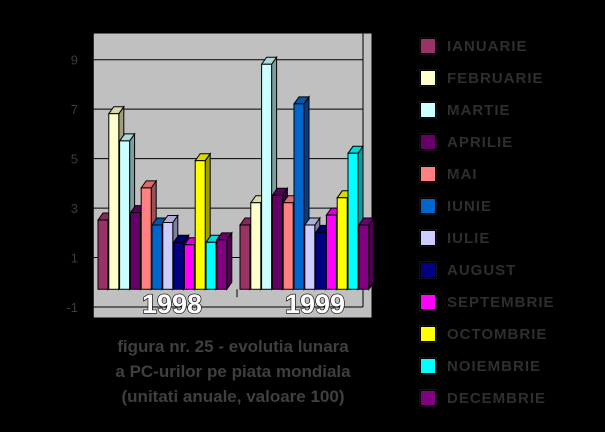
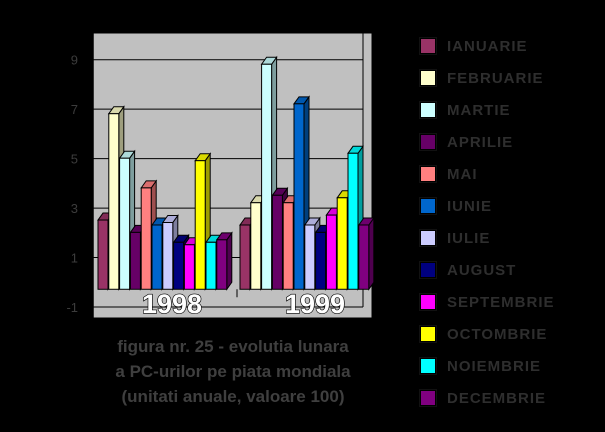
MARTIE/1998: 6.0 -> 5.3
APRILIE/1998: 3.1 -> 2.3
